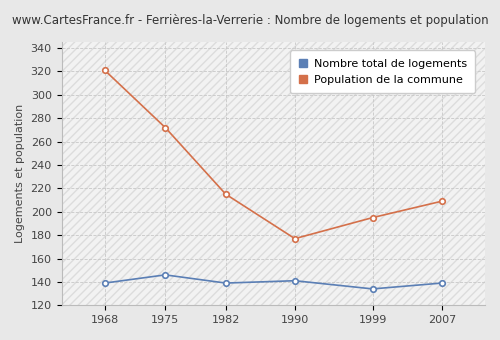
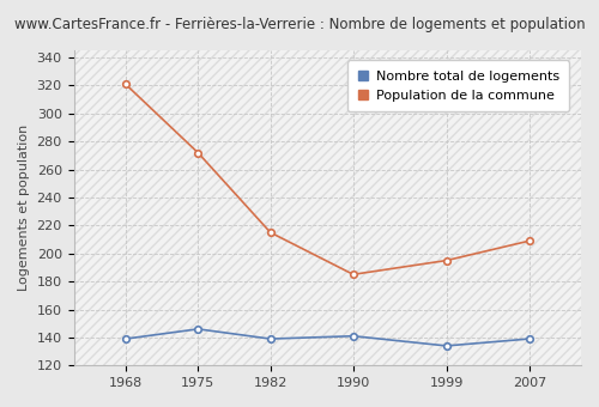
Population de la commune/1990: 177 -> 185
